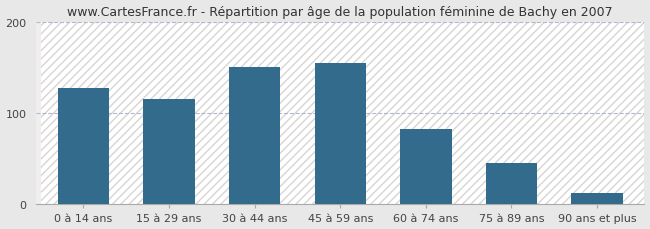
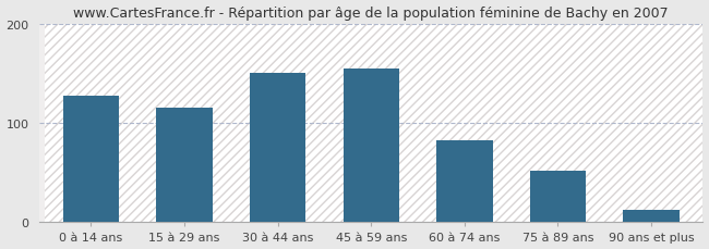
75 à 89 ans: 45 -> 52
